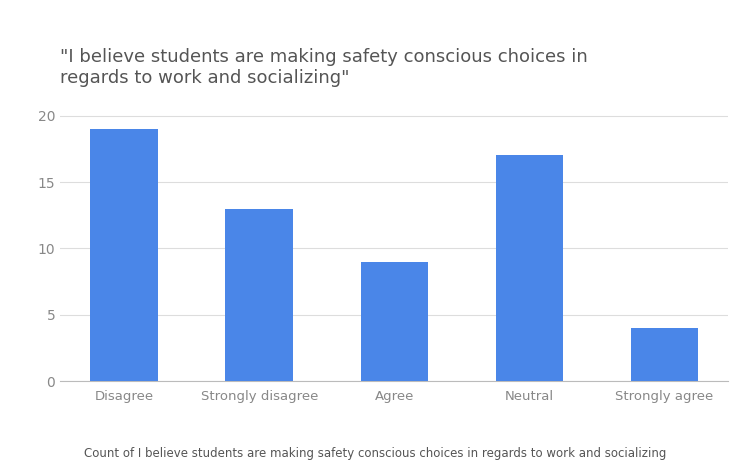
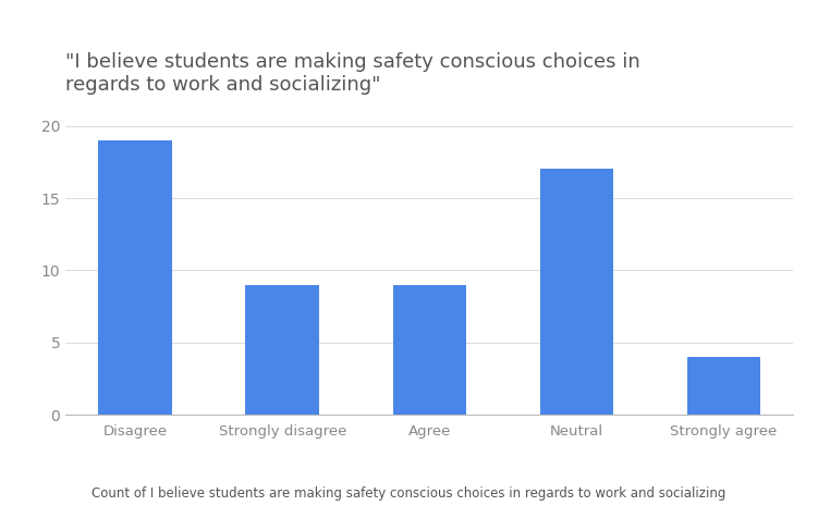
Strongly disagree: 13 -> 9
